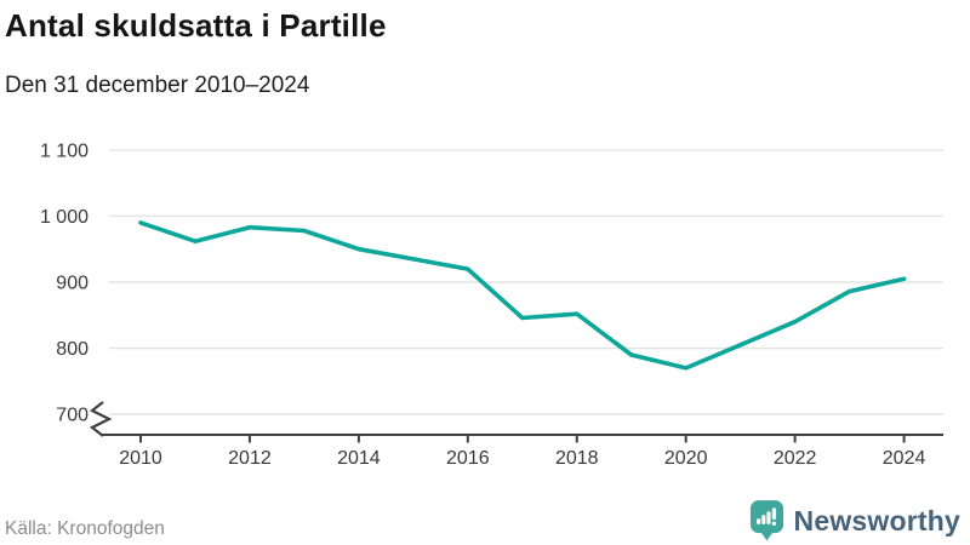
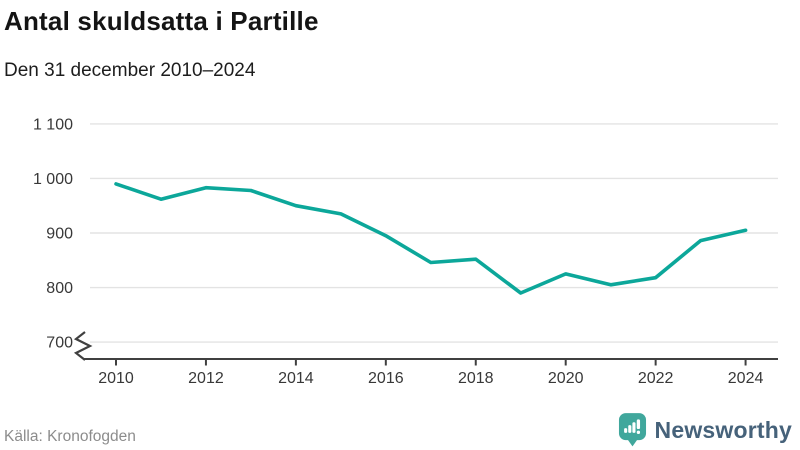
2016: 920 -> 900
2020: 770 -> 820
2022: 840 -> 820
